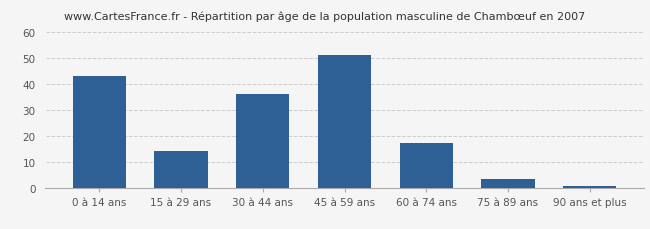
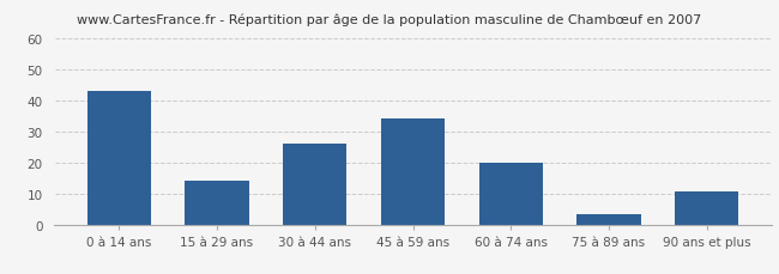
30 à 44 ans: 36.0 -> 26.0
45 à 59 ans: 51.0 -> 34.0
60 à 74 ans: 17.0 -> 20.0
90 ans et plus: 0.8 -> 10.5
